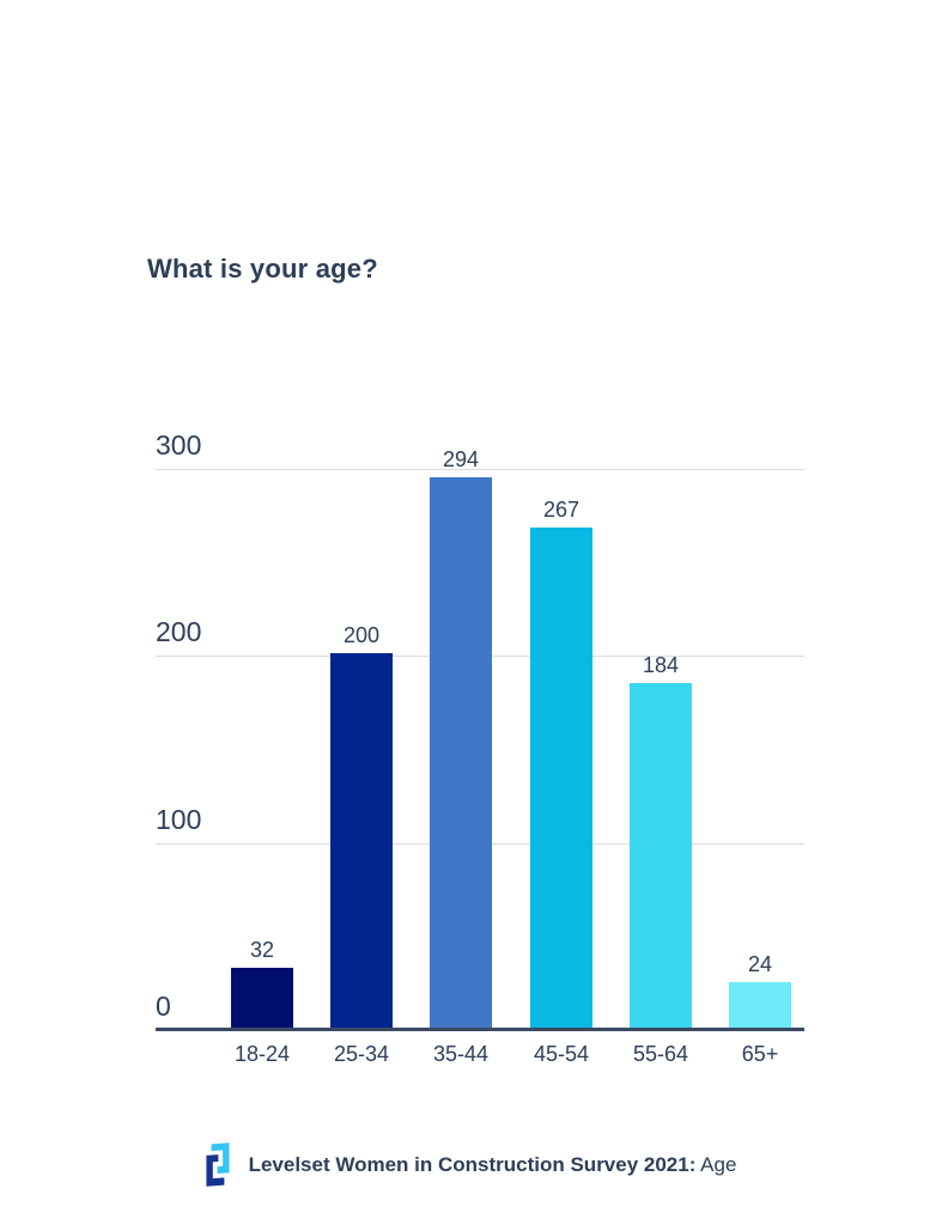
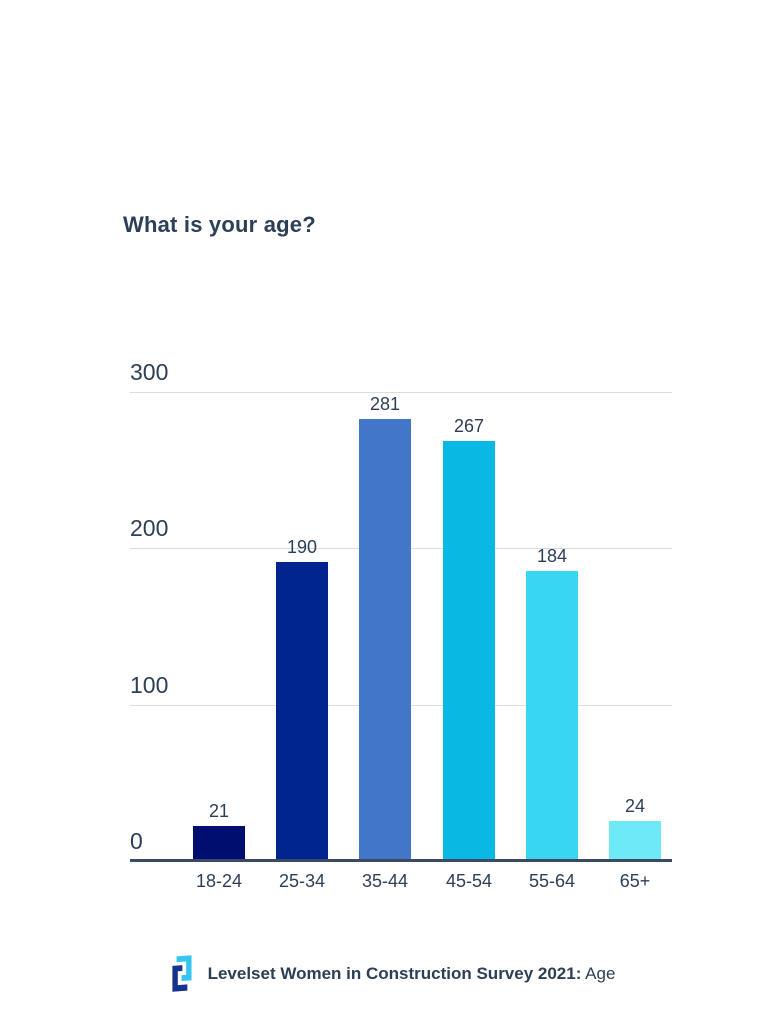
18-24: 32 -> 21
25-34: 200 -> 190
35-44: 294 -> 281
